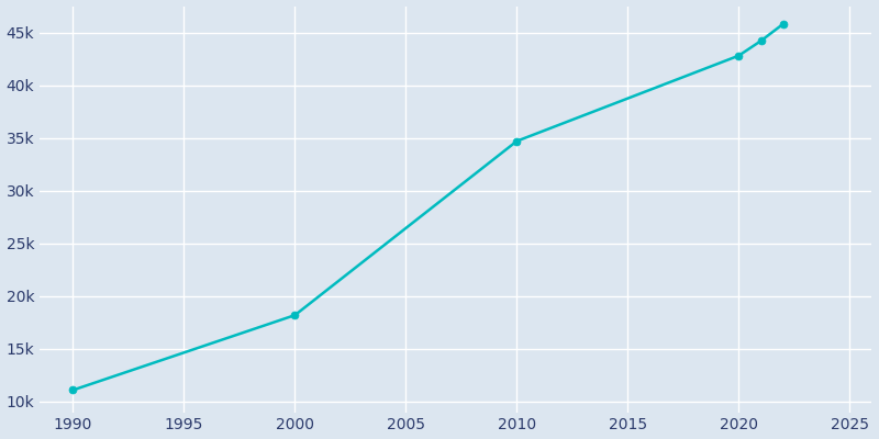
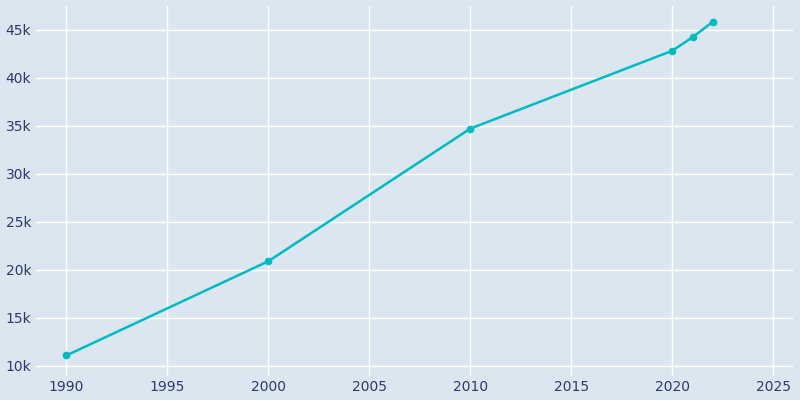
2000: 18.2k -> 20.9k
